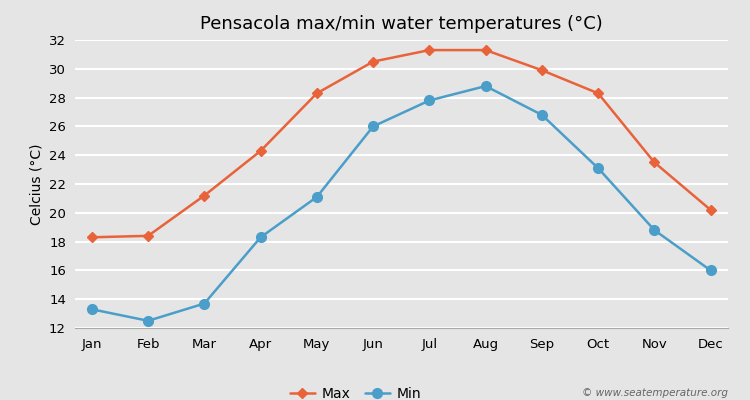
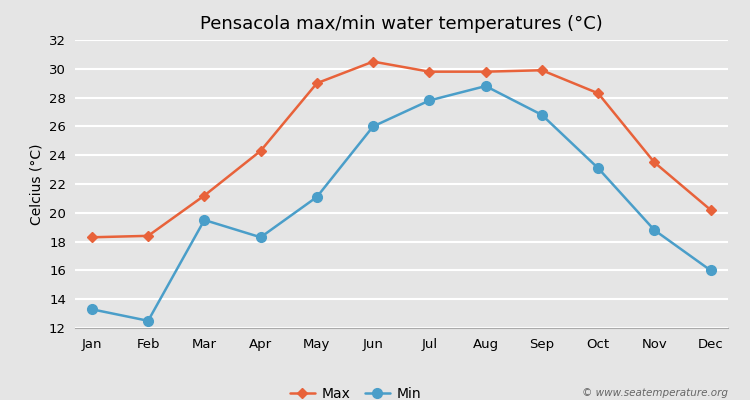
Min/Mar: 13.7 -> 19.5
Max/May: 28.3 -> 29.0
Max/Jul: 31.3 -> 29.8
Max/Aug: 31.3 -> 29.8
